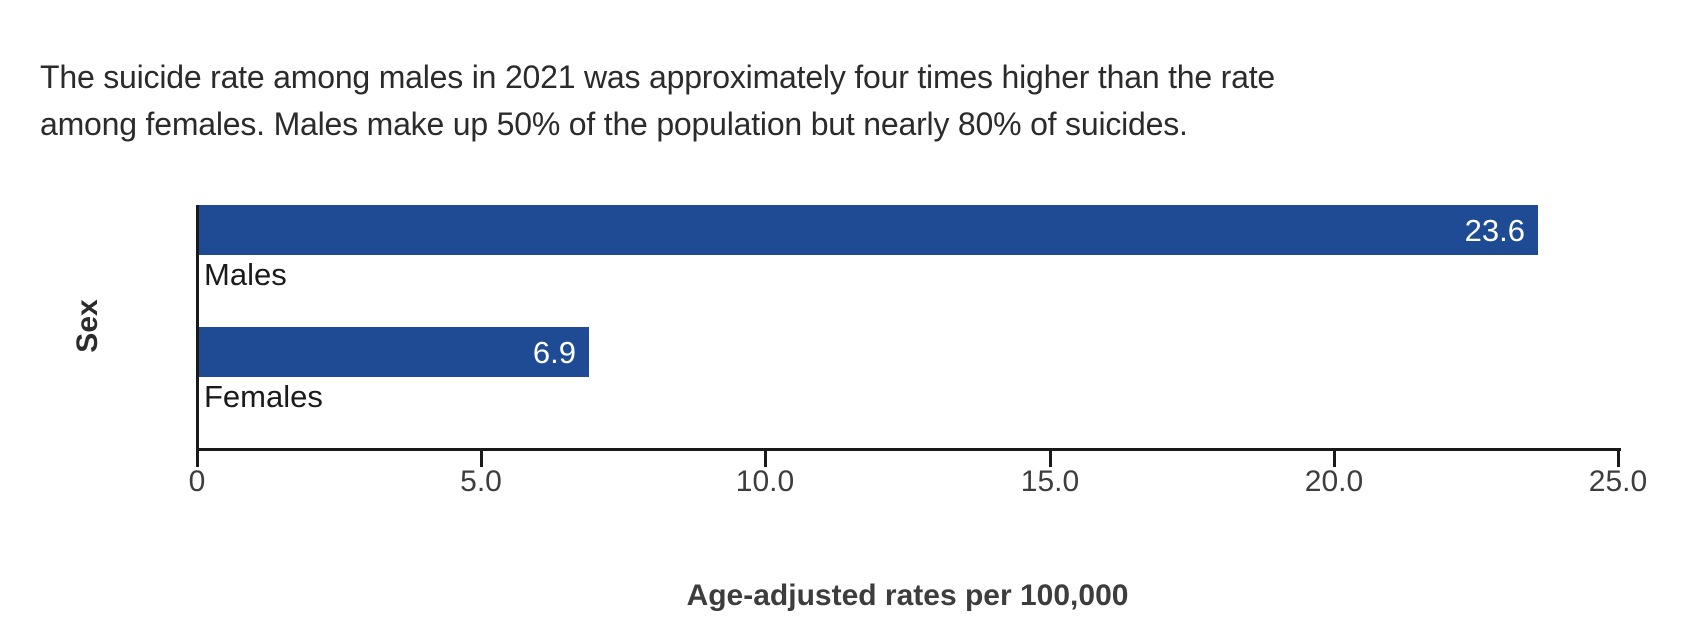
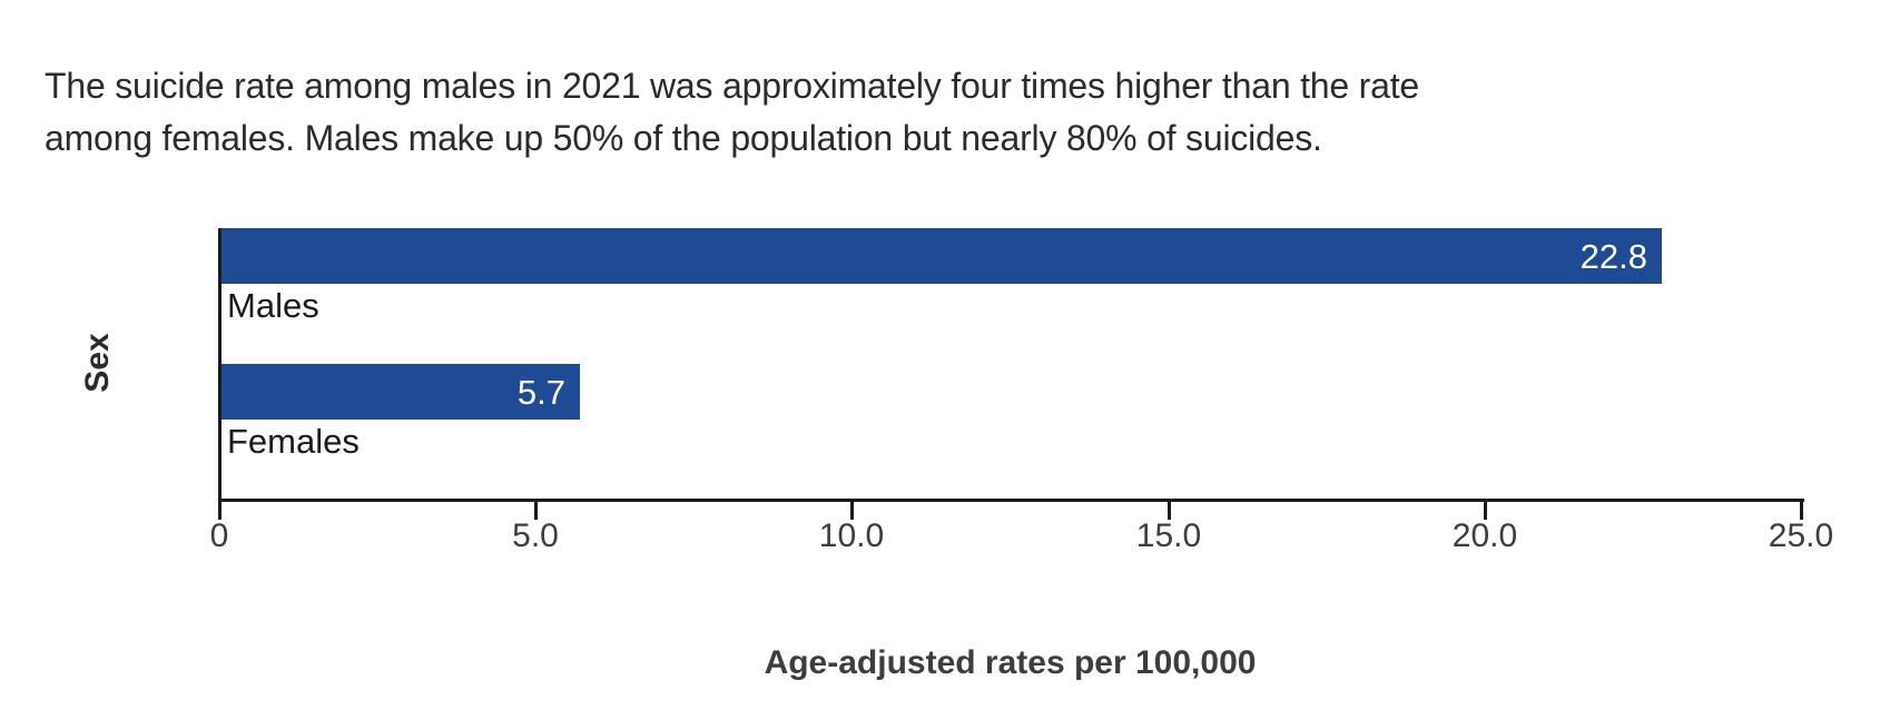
Males: 23.6 -> 22.8
Females: 6.9 -> 5.7
